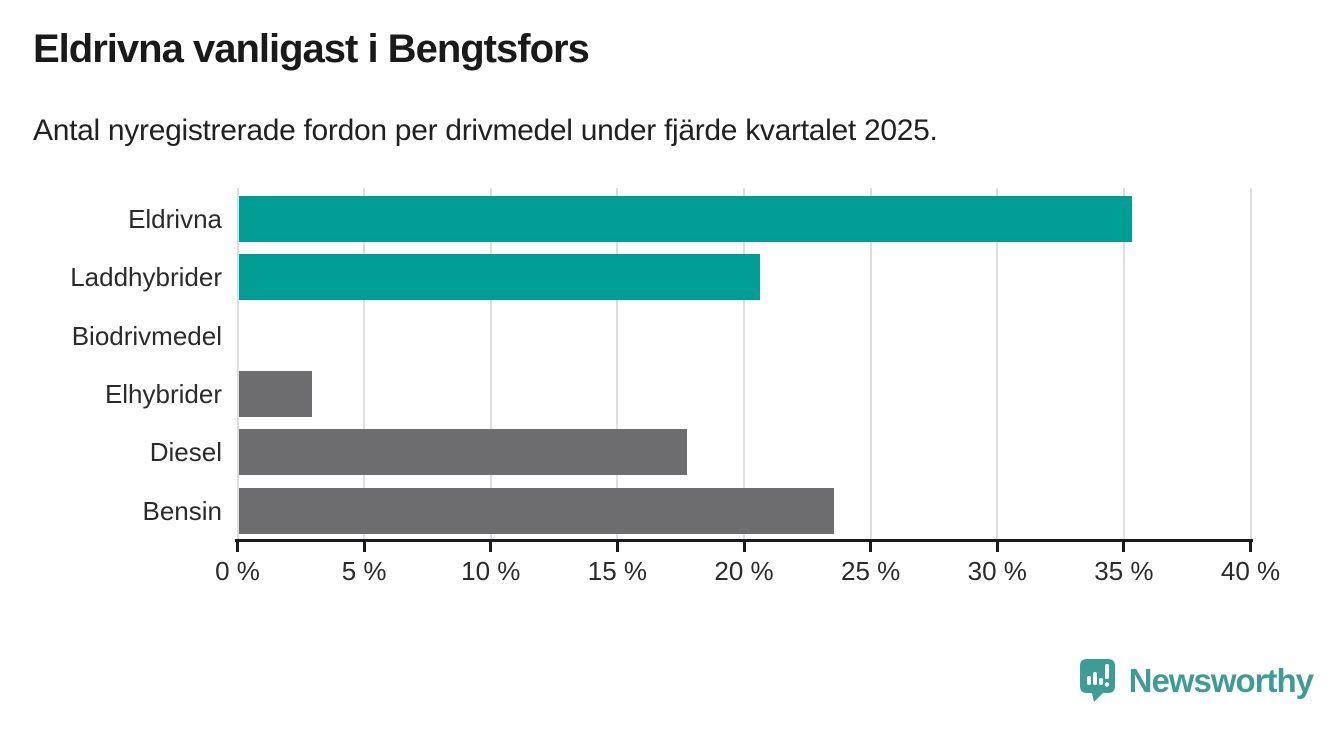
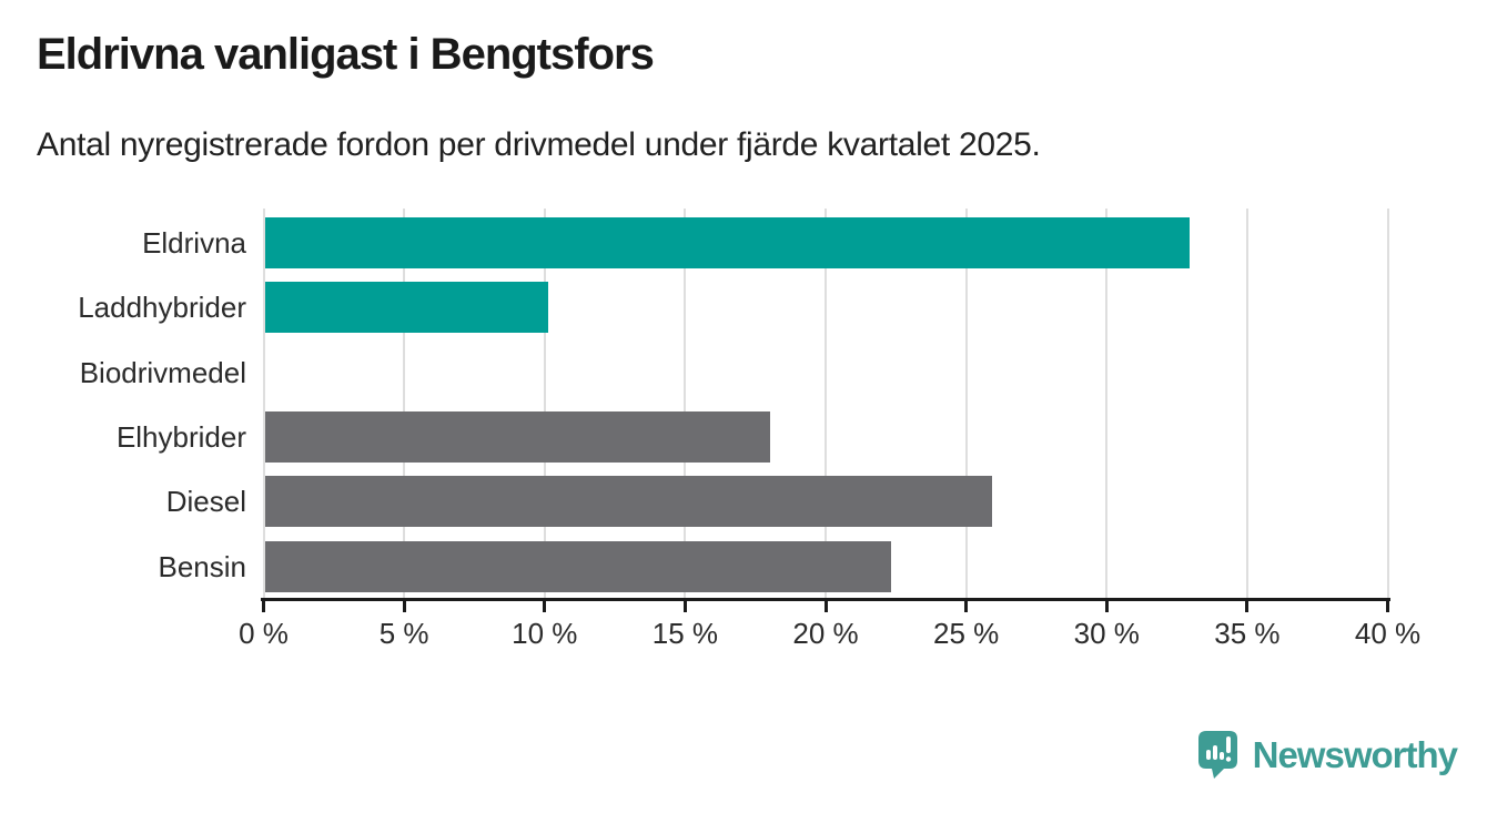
Eldrivna: 35.3% -> 32.9%
Laddhybrider: 20.6% -> 10.1%
Elhybrider: 2.9% -> 18.0%
Diesel: 17.7% -> 25.9%
Bensin: 23.5% -> 22.3%
